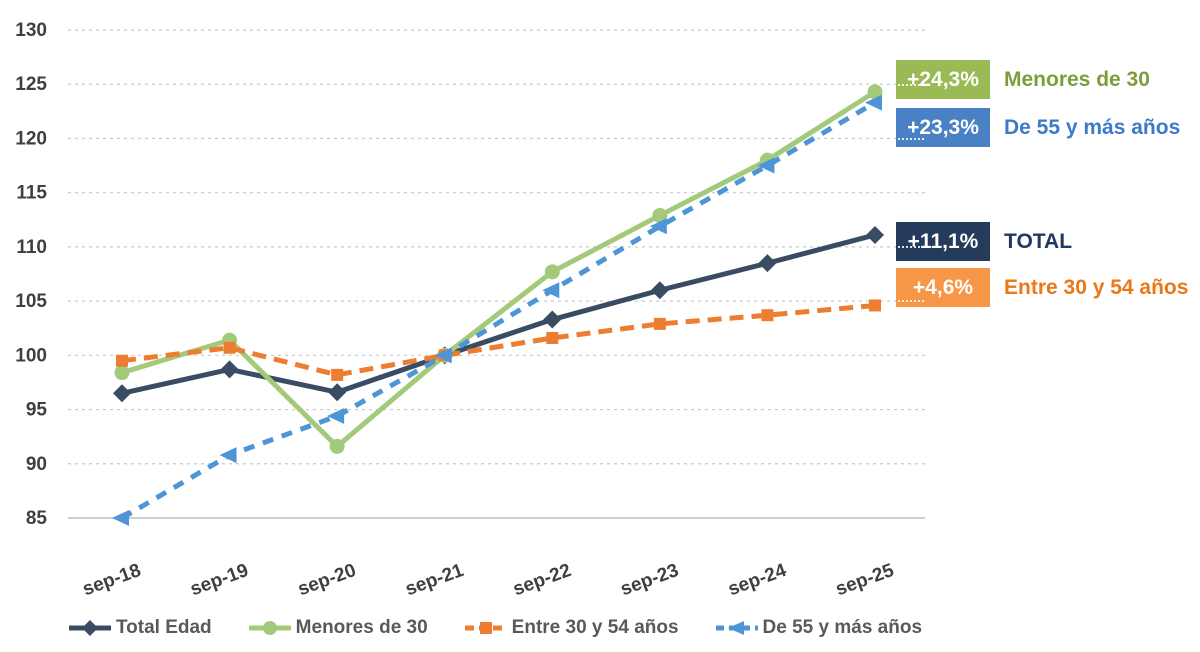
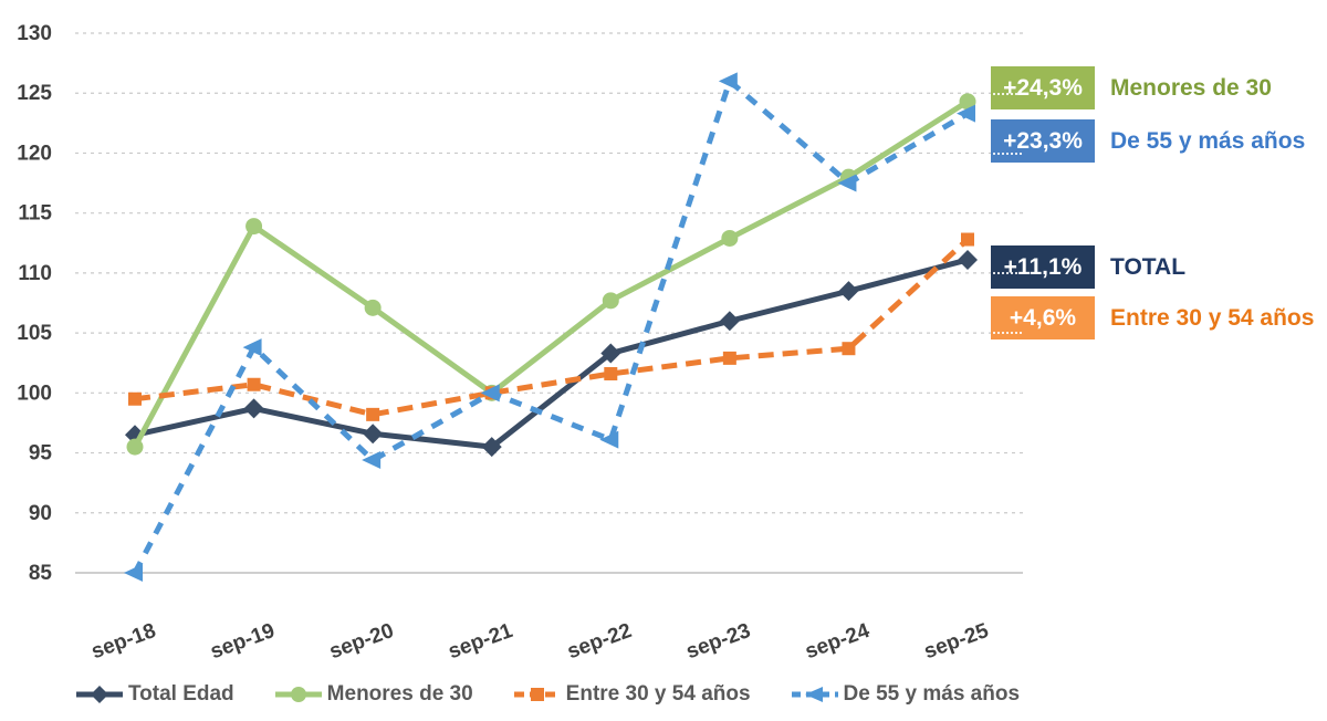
Menores de 30/sep-18: 98.4 -> 95.5
Menores de 30/sep-19: 101.4 -> 113.9
De 55 y más años/sep-19: 90.8 -> 103.8
Menores de 30/sep-20: 91.6 -> 107.1
Total Edad/sep-21: 100.0 -> 95.5
De 55 y más años/sep-22: 106.0 -> 96.1
De 55 y más años/sep-23: 111.9 -> 126.0
Entre 30 y 54 años/sep-25: 104.6 -> 112.8
